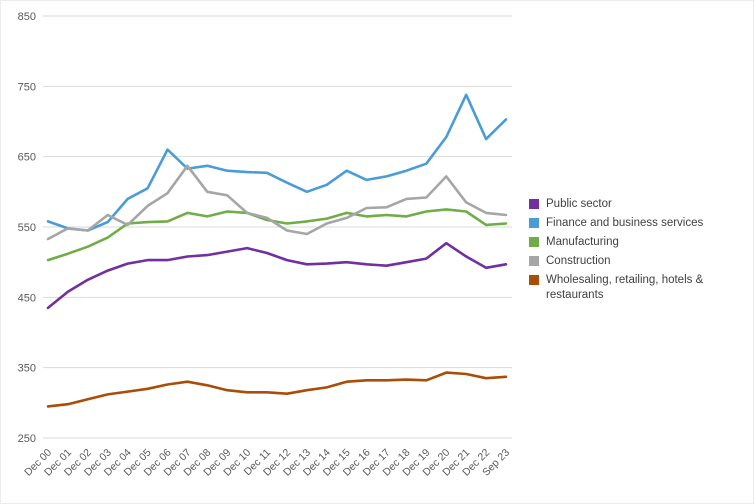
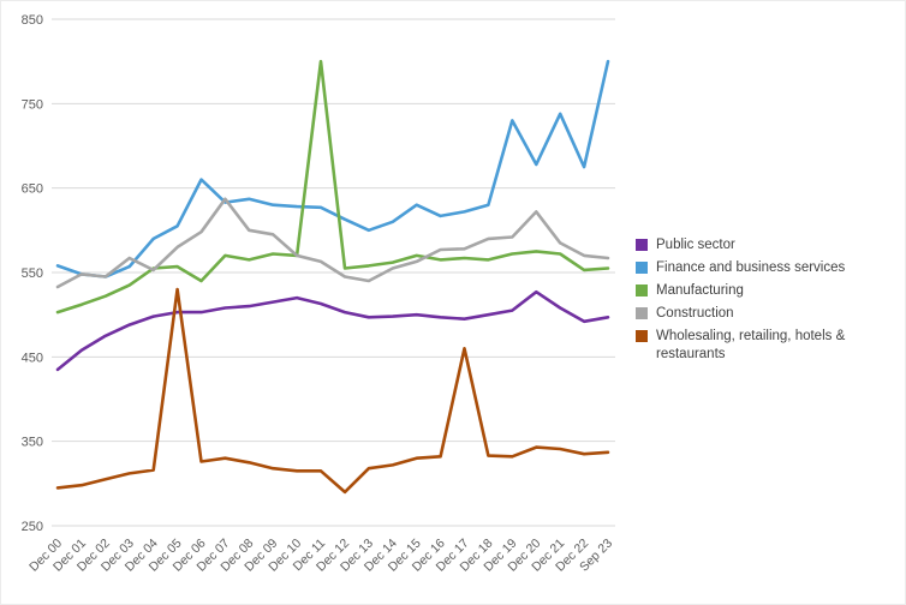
Wholesaling, retailing, hotels & restaurants/Dec 05: 320 -> 530
Manufacturing/Dec 06: 560 -> 540
Manufacturing/Dec 11: 560 -> 800
Wholesaling, retailing, hotels & restaurants/Dec 12: 310 -> 290
Wholesaling, retailing, hotels & restaurants/Dec 17: 330 -> 460
Finance and business services/Dec 19: 640 -> 730
Finance and business services/Sep 23: 700 -> 800
